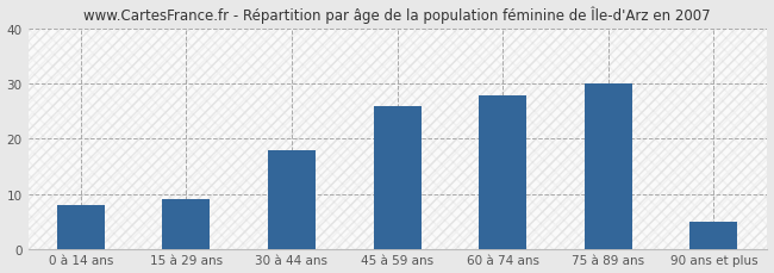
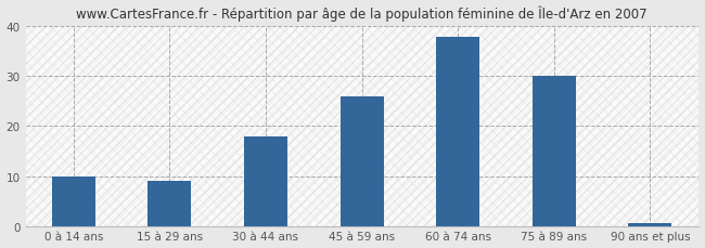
0 à 14 ans: 8.0 -> 10.0
60 à 74 ans: 28.0 -> 38.0
90 ans et plus: 5.0 -> 0.5
